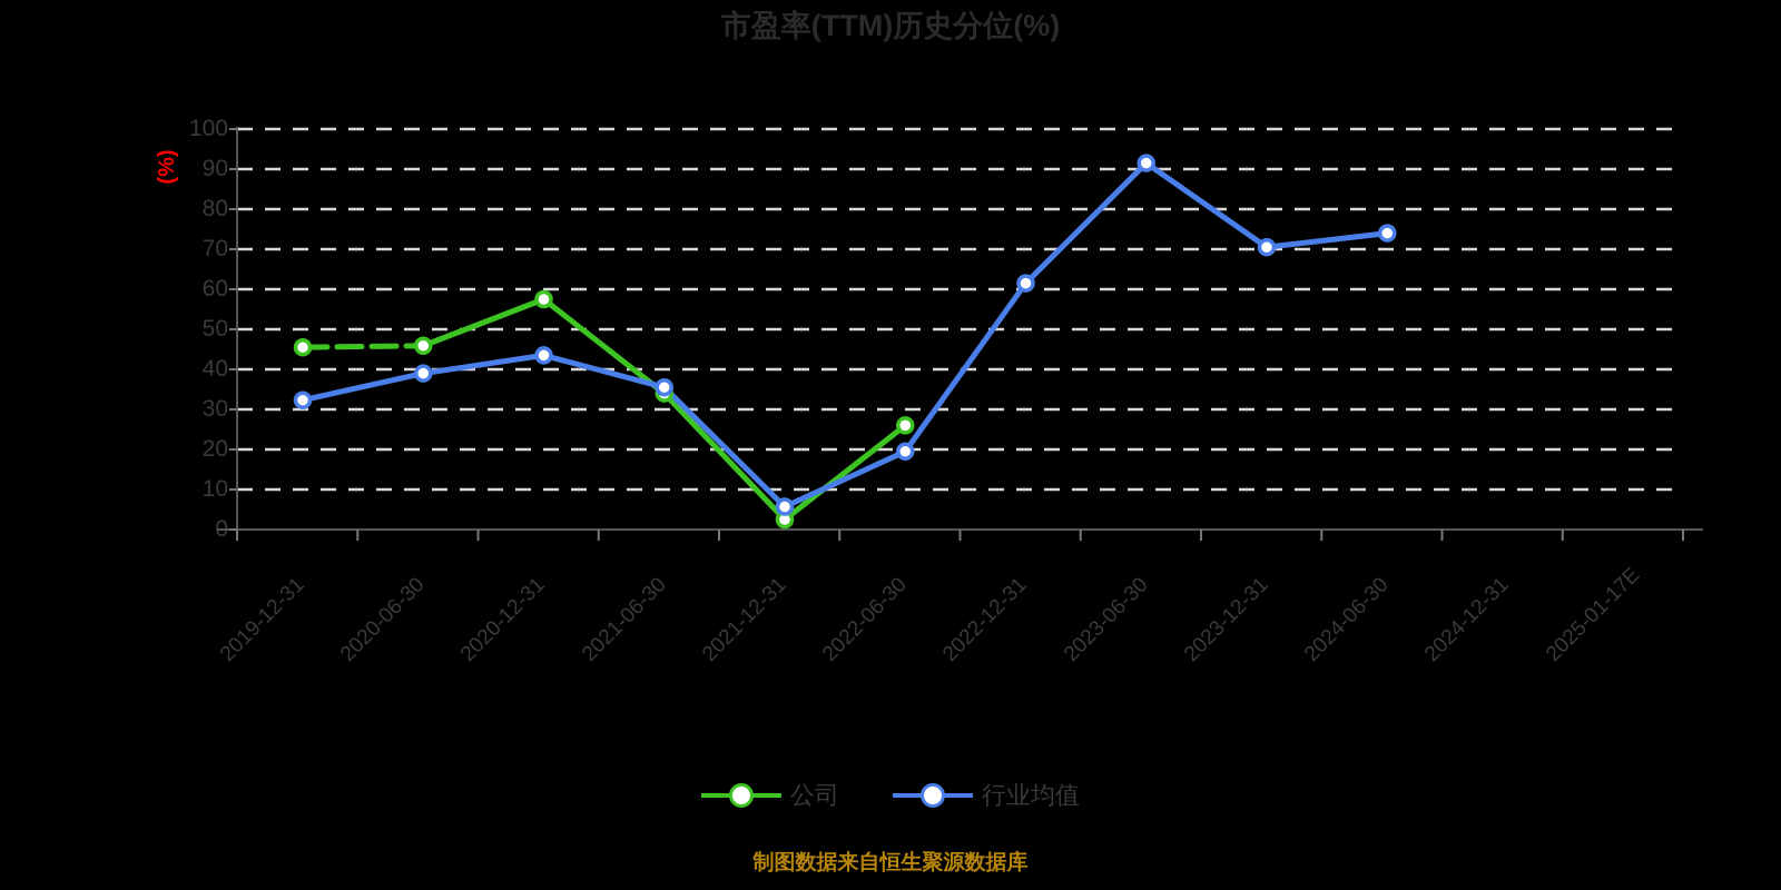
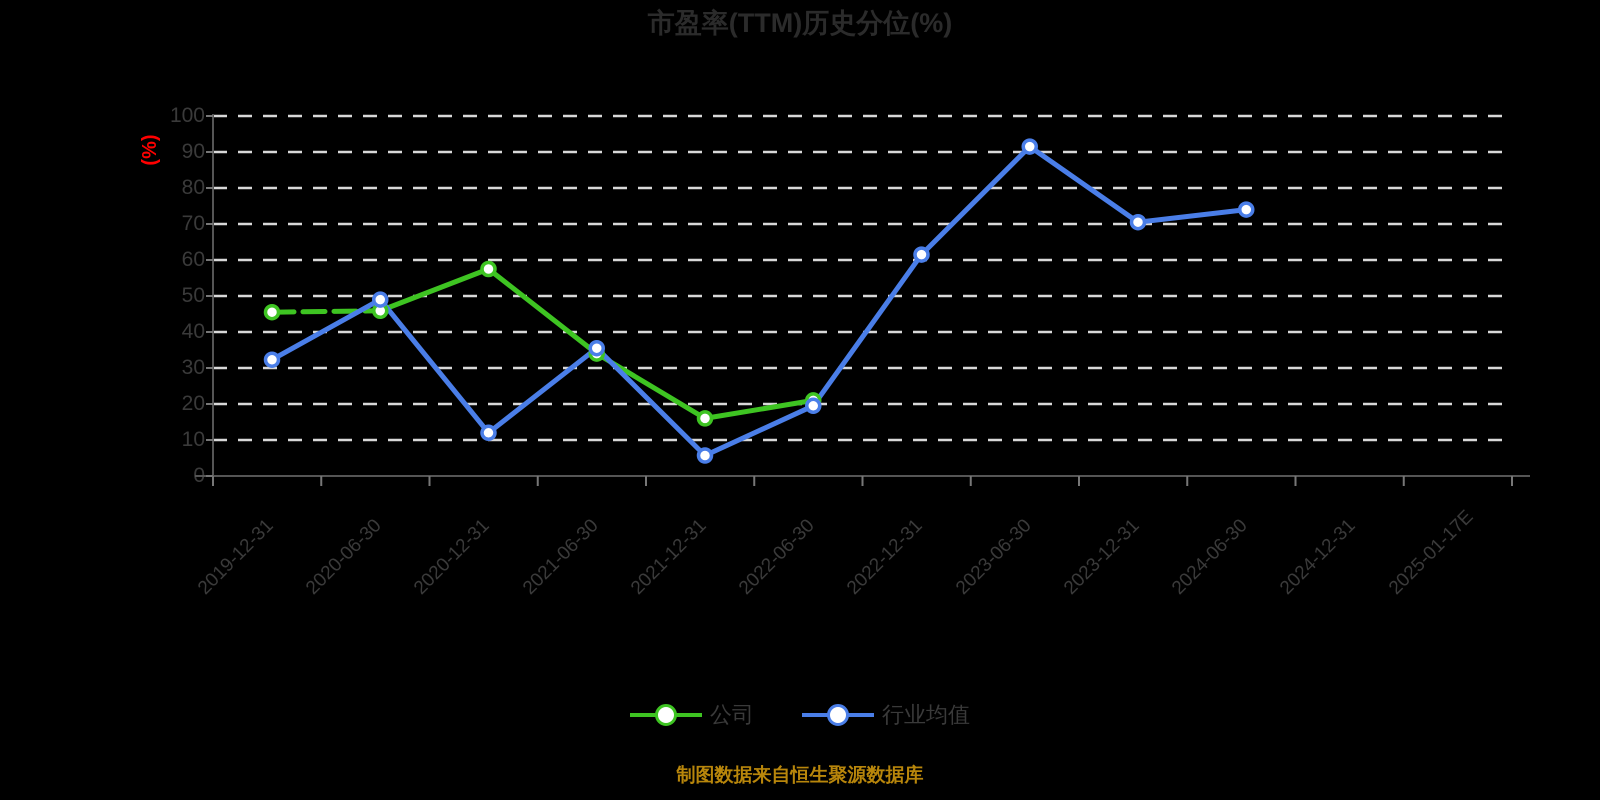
行业均值/2020-06-30: 39 -> 49
行业均值/2020-12-31: 44 -> 12
公司/2021-12-31: 2 -> 16
公司/2022-06-30: 26 -> 21
